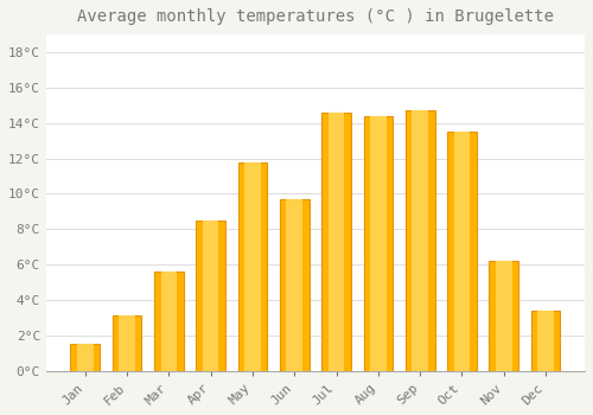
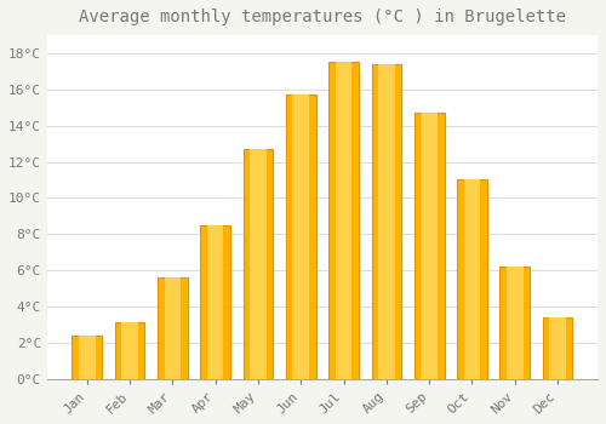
Jan: 1.5°C -> 2.4°C
May: 11.8°C -> 12.7°C
Jun: 9.7°C -> 15.7°C
Jul: 14.6°C -> 17.5°C
Aug: 14.4°C -> 17.4°C
Oct: 13.5°C -> 11.0°C
